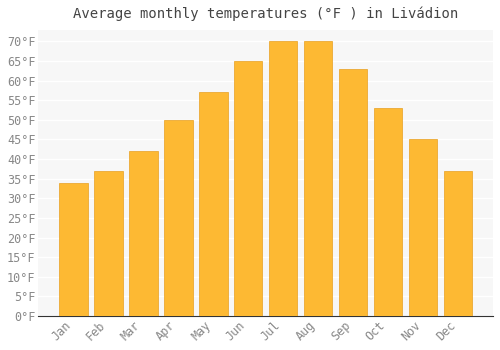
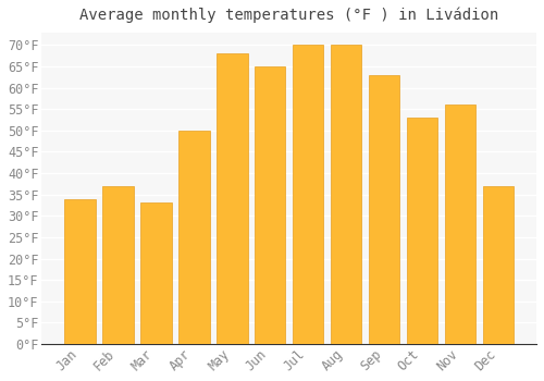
Mar: 42°F -> 33°F
May: 57°F -> 68°F
Nov: 45°F -> 56°F
